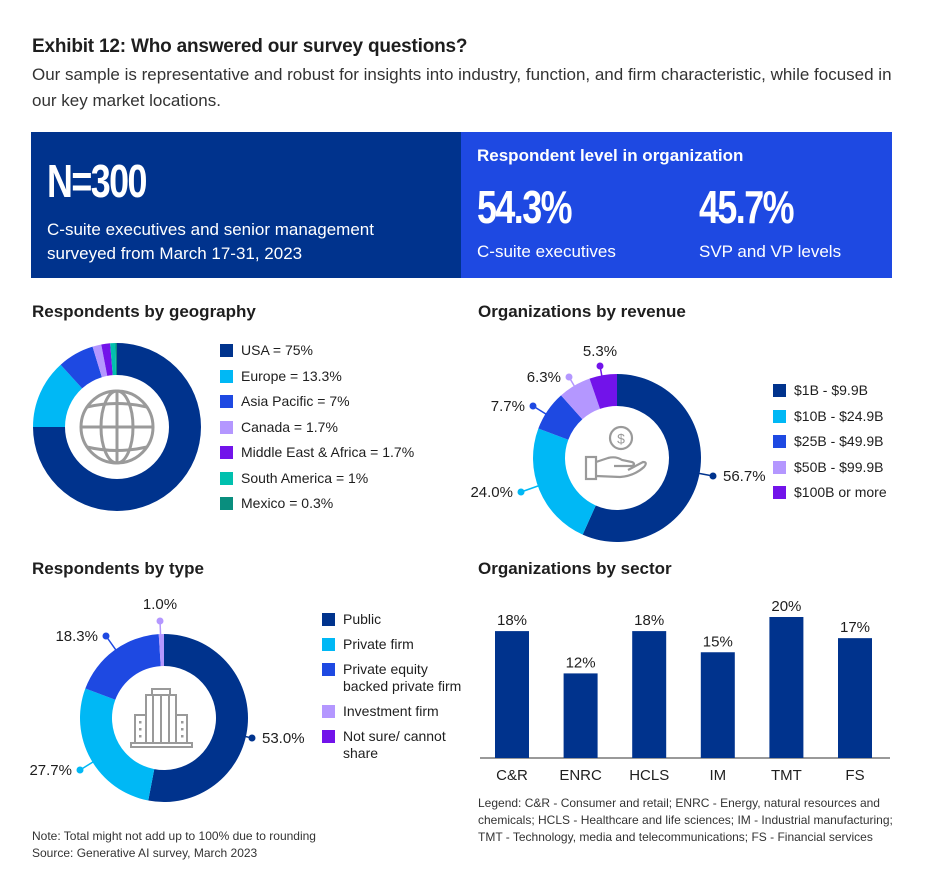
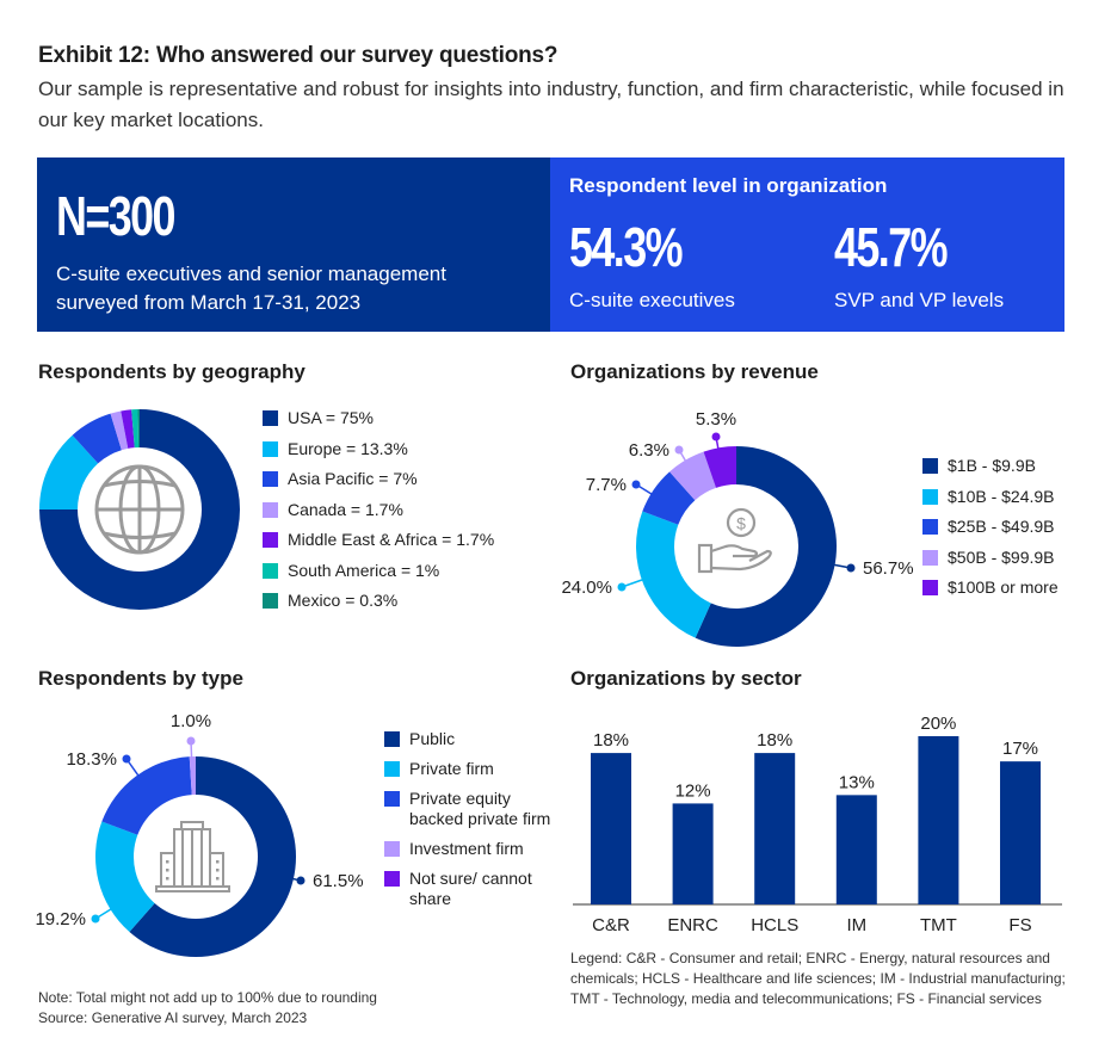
Respondents by type/Public: 53.0% -> 61.5%
Respondents by type/Private firm: 27.7% -> 19.2%
Organizations by sector/IM: 15% -> 13%
